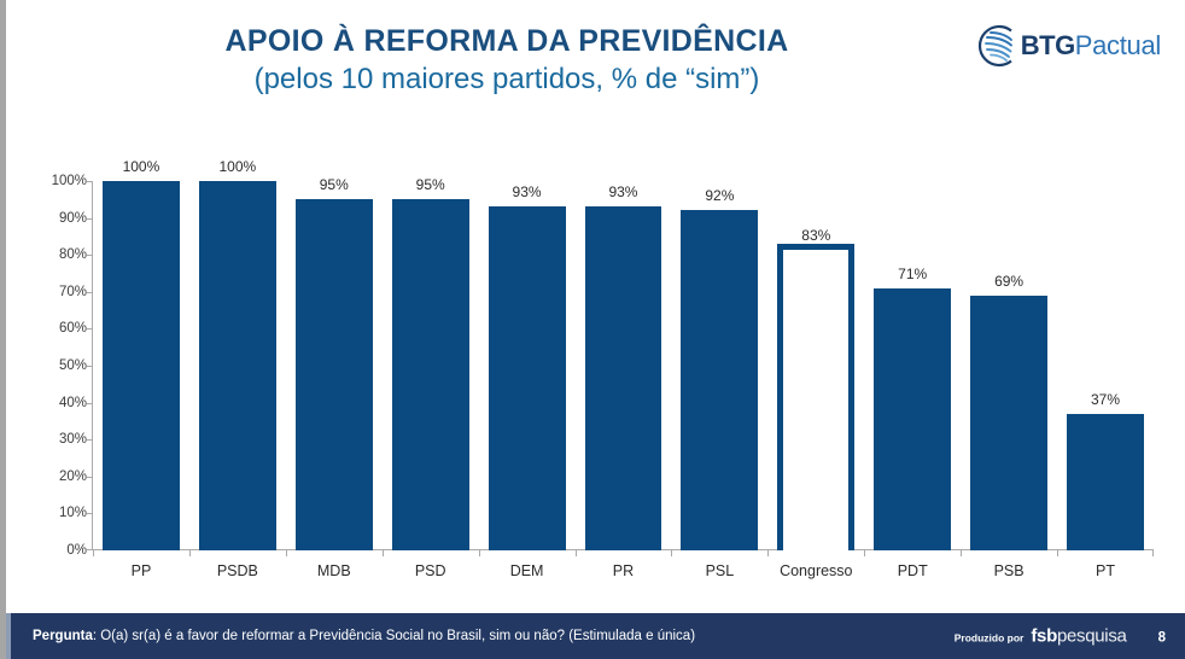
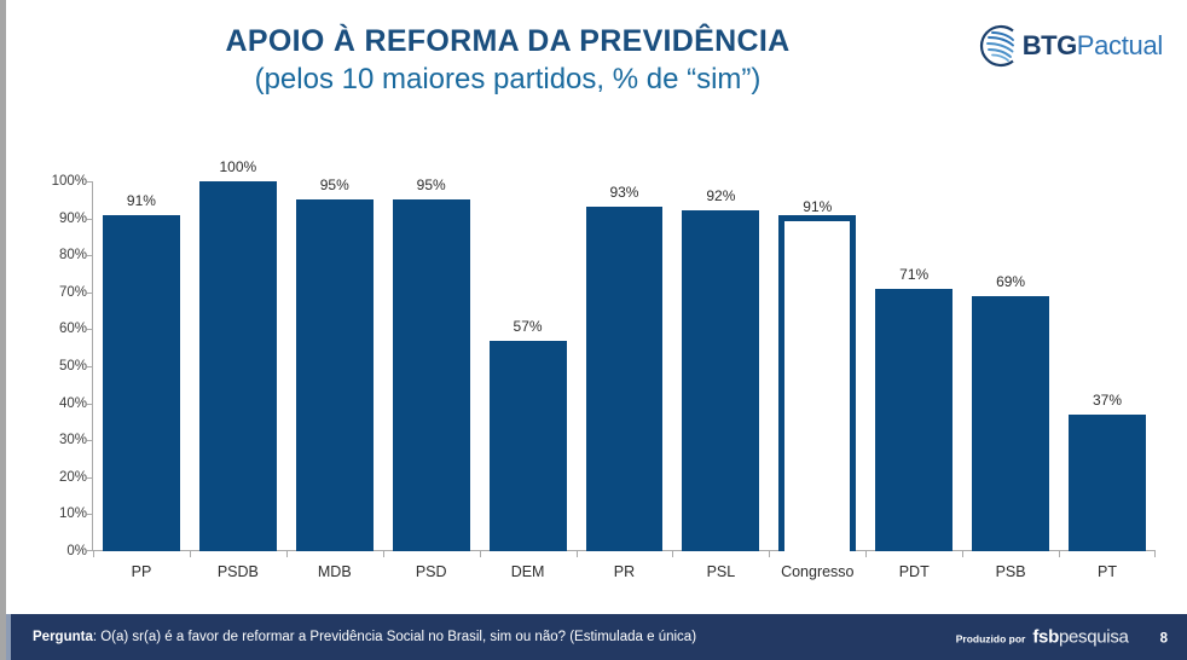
PP: 100% -> 91%
DEM: 93% -> 57%
Congresso: 83% -> 91%
